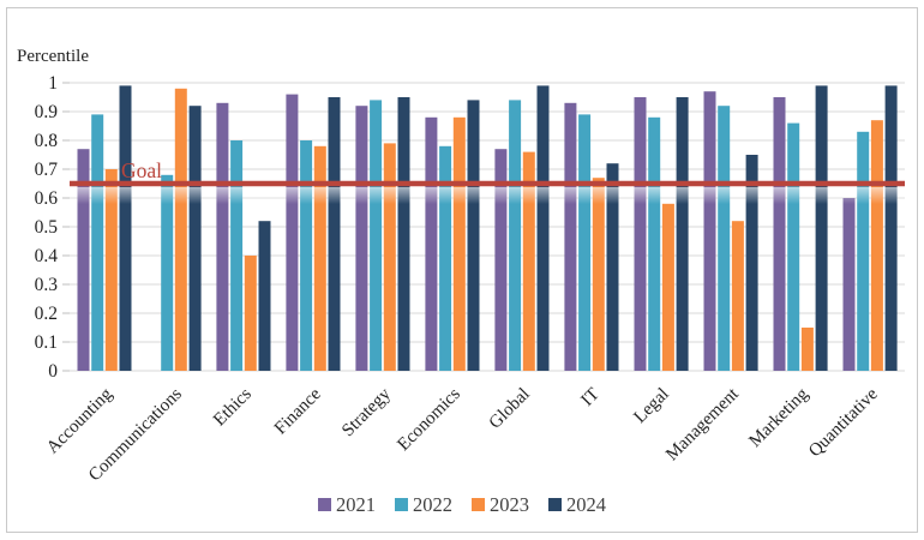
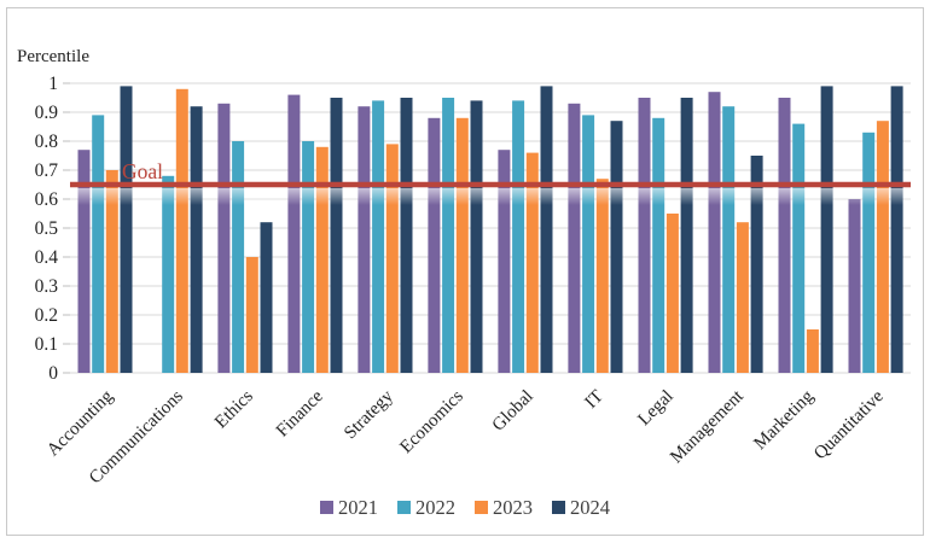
2022/Economics: 0.78 -> 0.95
2024/IT: 0.72 -> 0.87
2023/Legal: 0.58 -> 0.55
